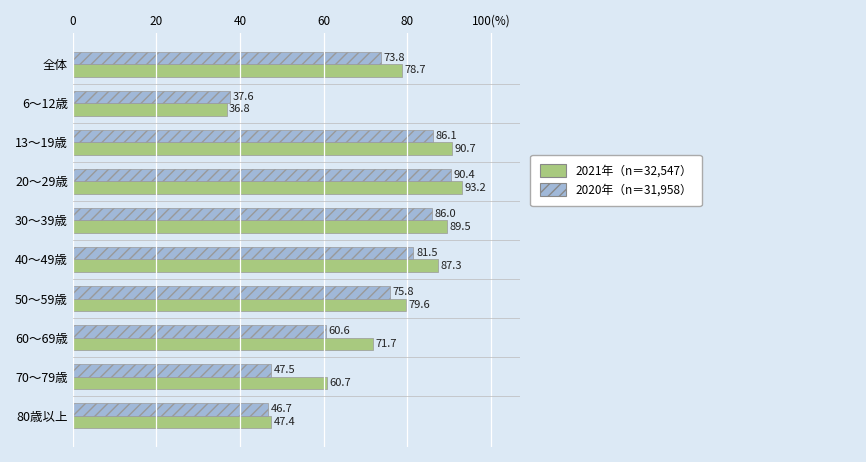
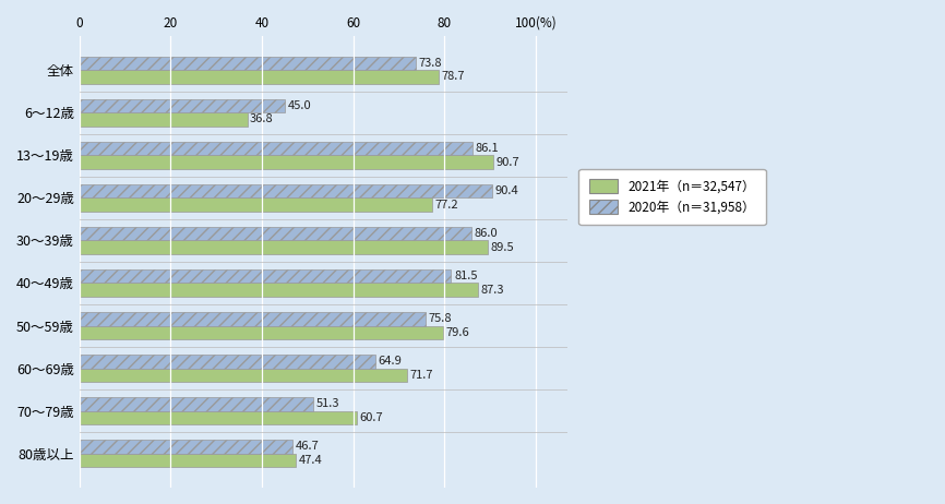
2020年（n＝31,958）/6～12歳: 37.6 -> 45.0
2021年（n＝32,547）/20～29歳: 93.2 -> 77.2
2020年（n＝31,958）/60～69歳: 60.6 -> 64.9
2020年（n＝31,958）/70～79歳: 47.5 -> 51.3
